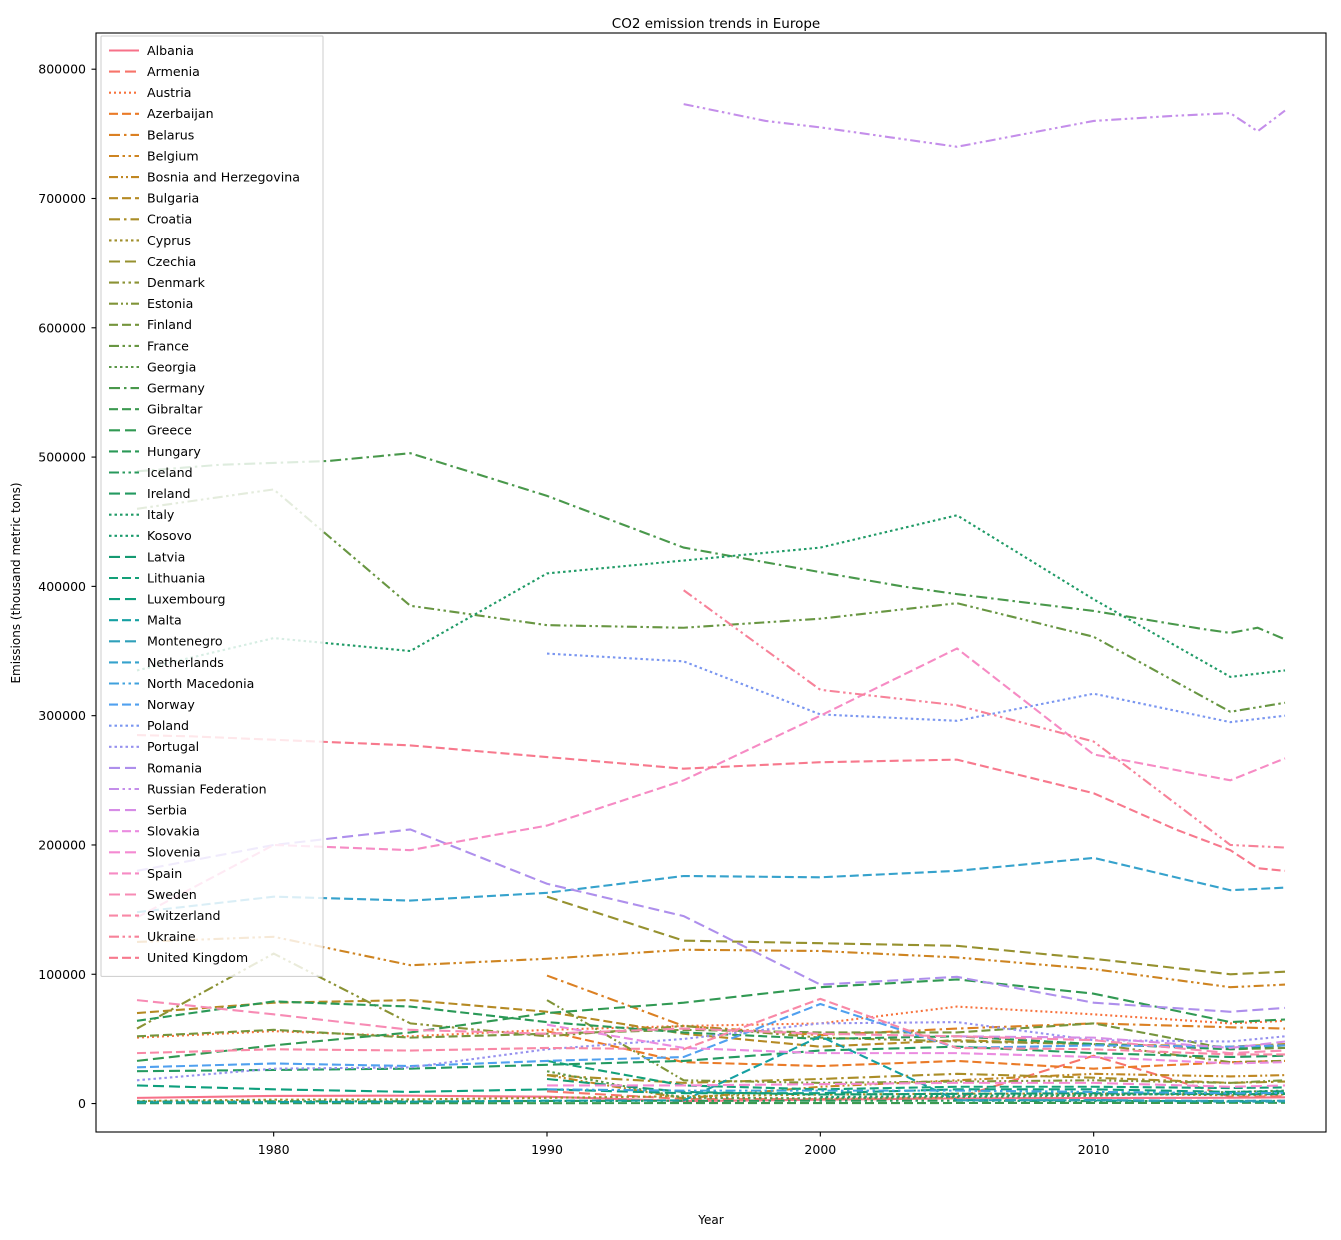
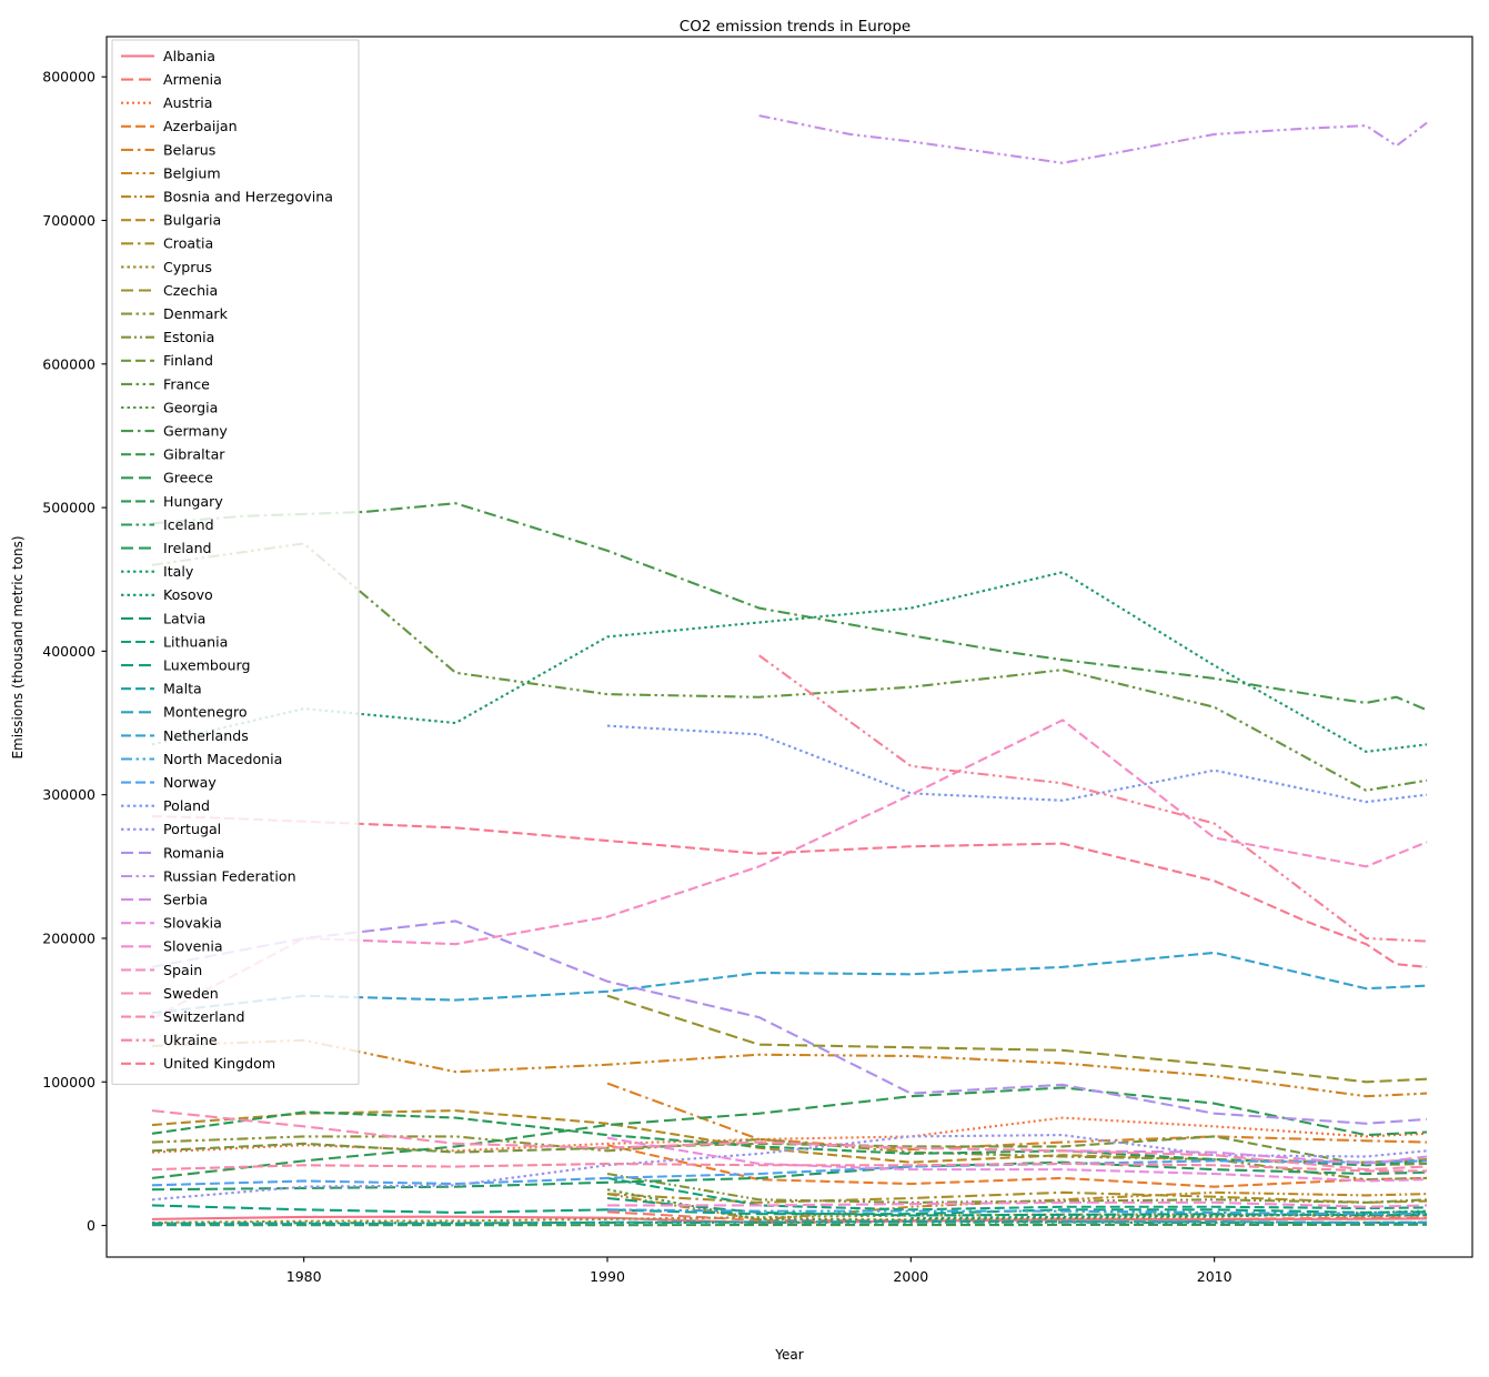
Denmark/1980: 116000 -> 62000
Estonia/1990: 80000 -> 36000
Malta/2000: 52000 -> 3000
Norway/2000: 77000 -> 41000
Switzerland/2000: 81000 -> 42000
Armenia/2010: 37000 -> 4000
